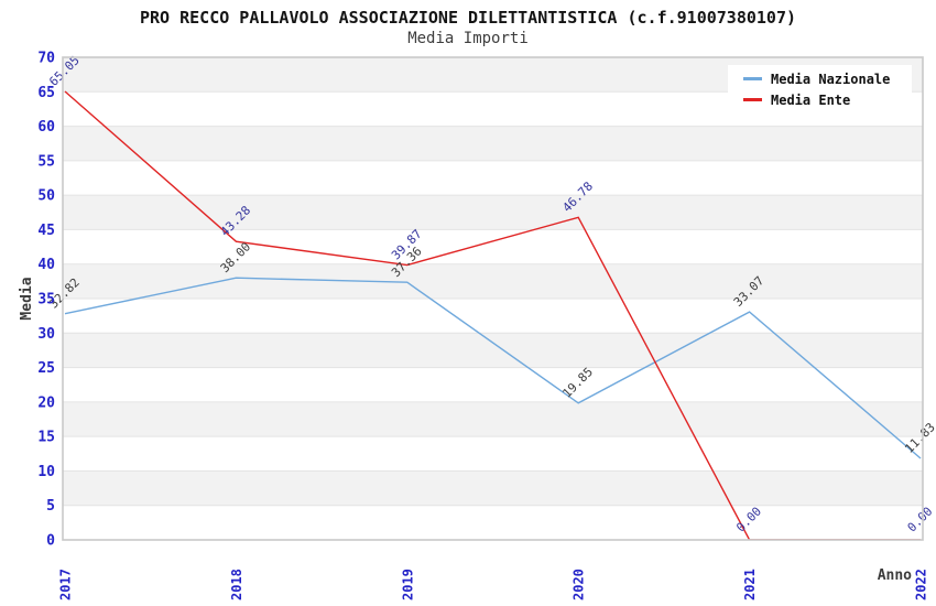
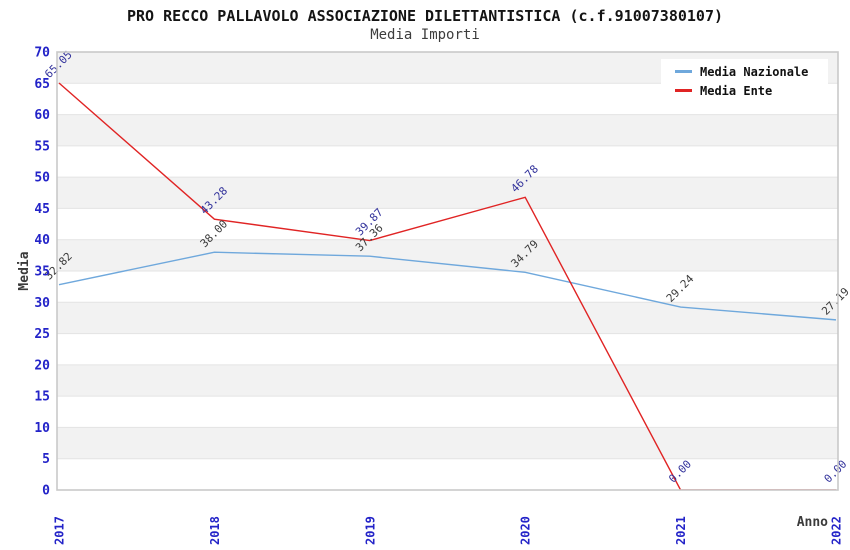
Media Nazionale/2020: 19.85 -> 34.79
Media Nazionale/2021: 33.07 -> 29.24
Media Nazionale/2022: 11.83 -> 27.19
